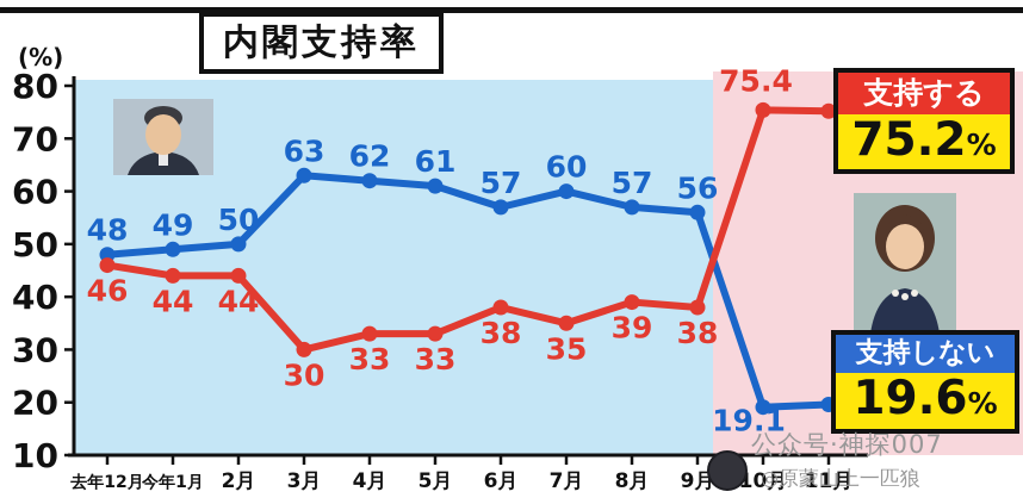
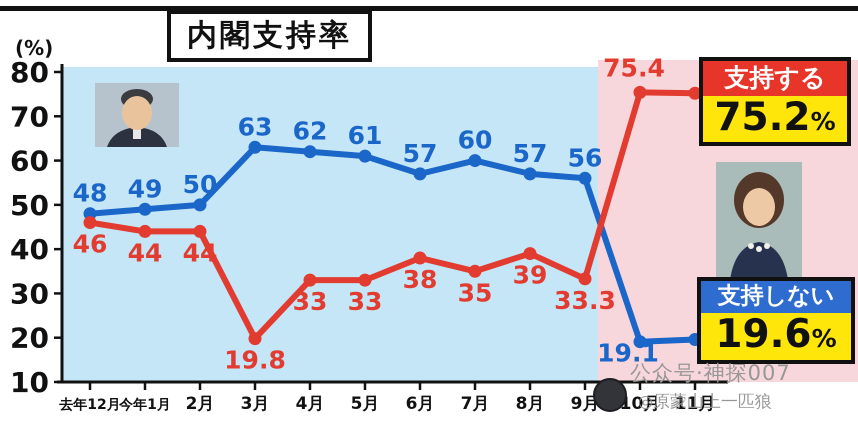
支持する/3月: 30 -> 19.8
支持する/9月: 38 -> 33.3
